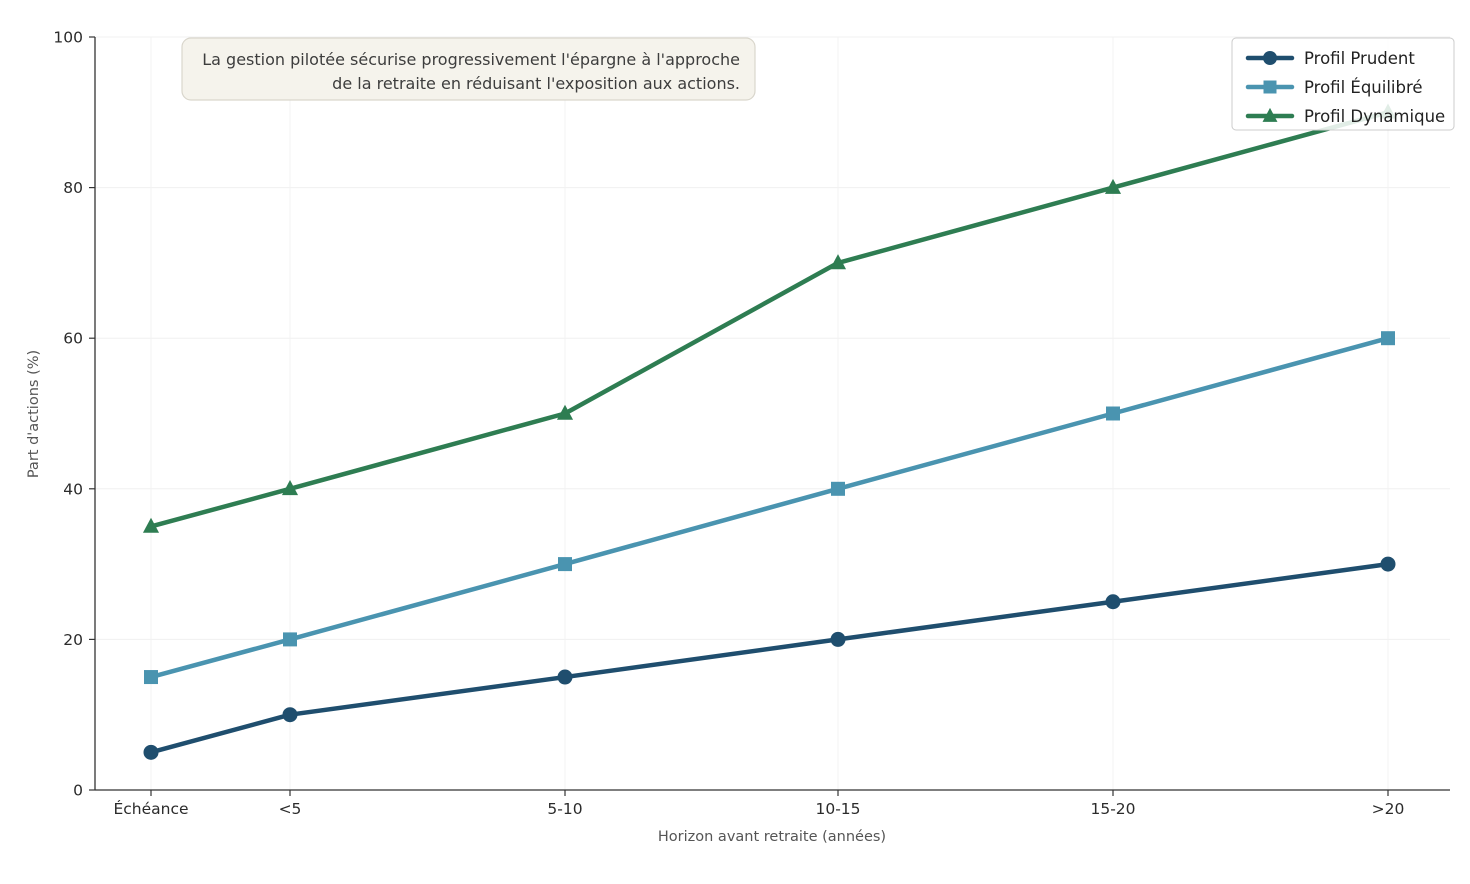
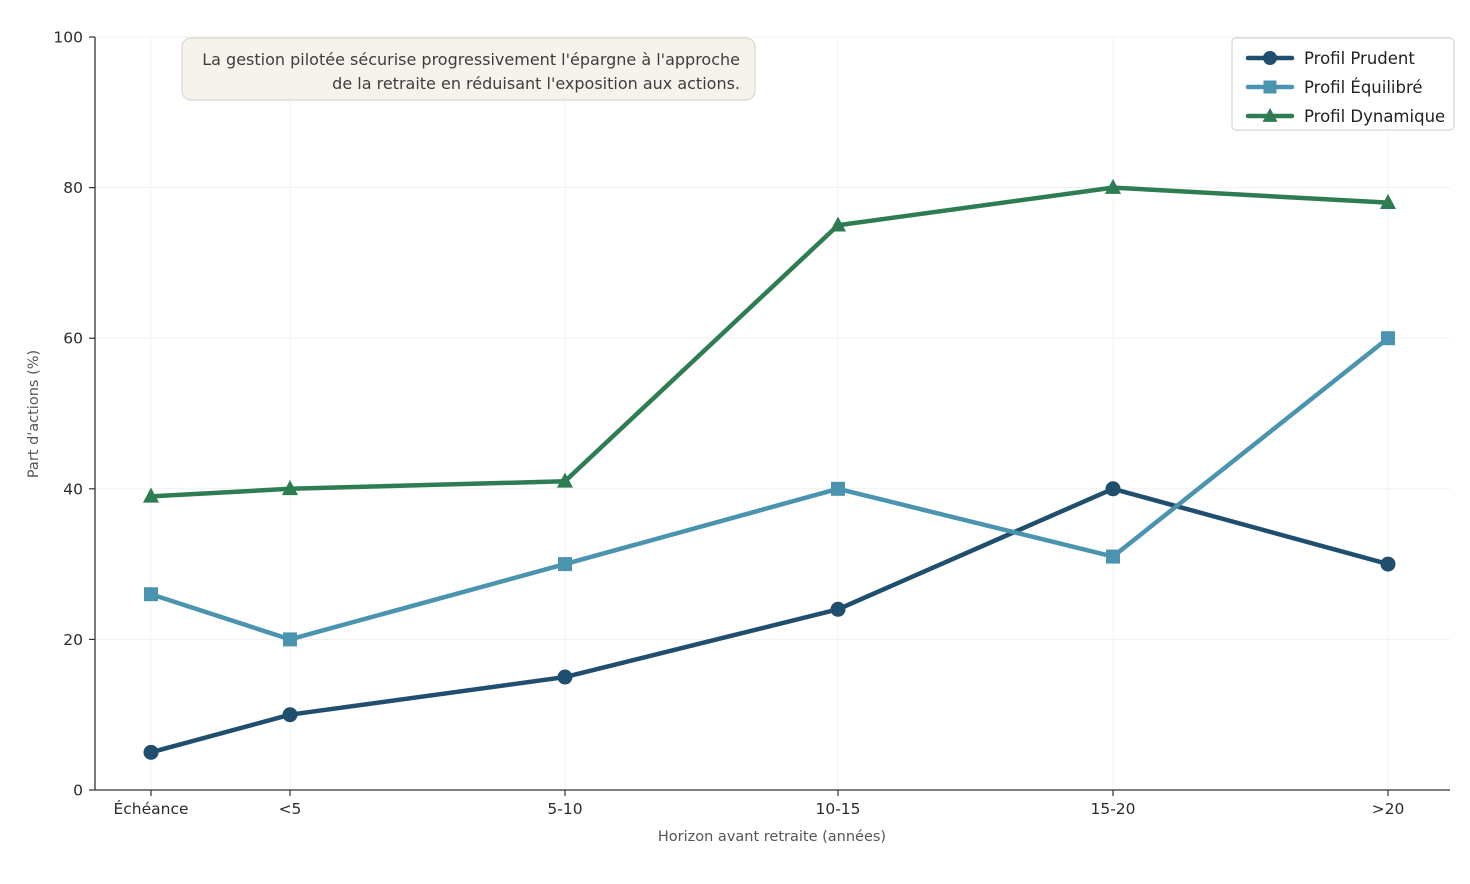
Profil Équilibré/Échéance: 15 -> 26
Profil Dynamique/Échéance: 35 -> 39
Profil Dynamique/5-10: 50 -> 41
Profil Prudent/10-15: 20 -> 24
Profil Dynamique/10-15: 70 -> 75
Profil Prudent/15-20: 25 -> 40
Profil Équilibré/15-20: 50 -> 31
Profil Dynamique/>20: 90 -> 78
